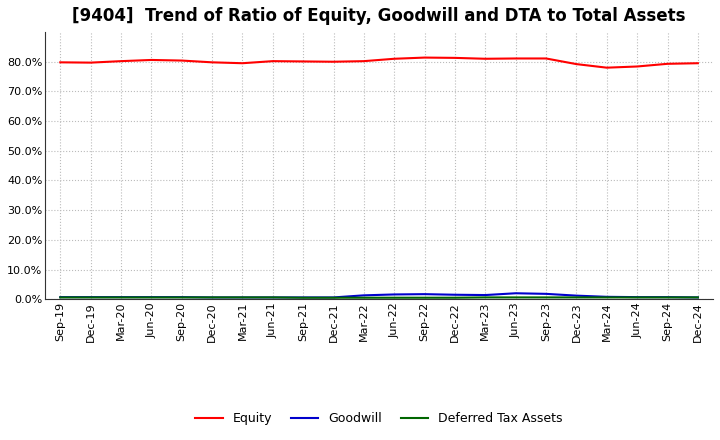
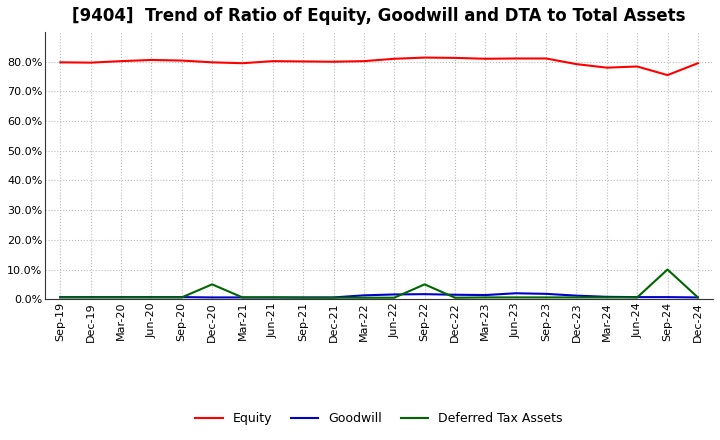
Deferred Tax Assets/Dec-20: 0.6% -> 5.0%
Deferred Tax Assets/Sep-22: 0.5% -> 5.0%
Equity/Sep-24: 79.3% -> 75.5%
Deferred Tax Assets/Sep-24: 0.6% -> 10.0%
